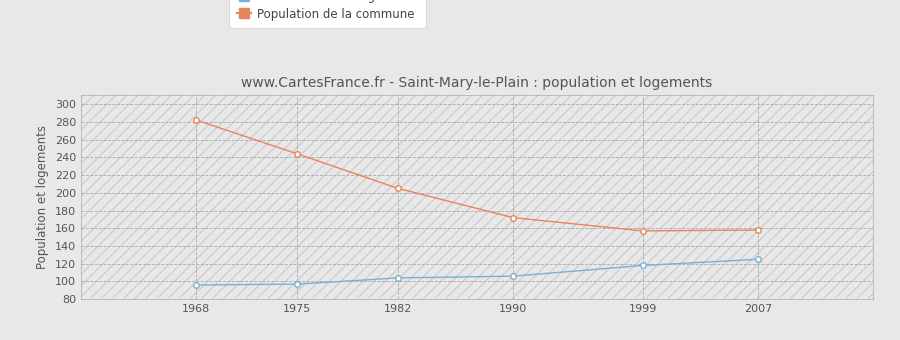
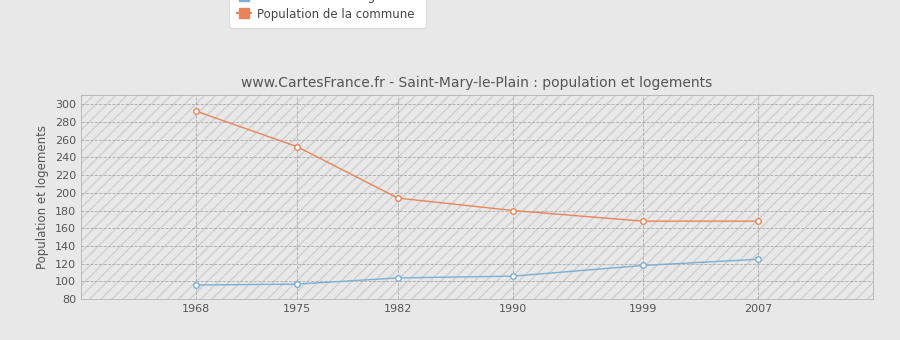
Population de la commune/1968: 282 -> 292
Population de la commune/1975: 244 -> 252
Population de la commune/1982: 205 -> 194
Population de la commune/1990: 172 -> 180
Population de la commune/1999: 157 -> 168
Population de la commune/2007: 158 -> 168
